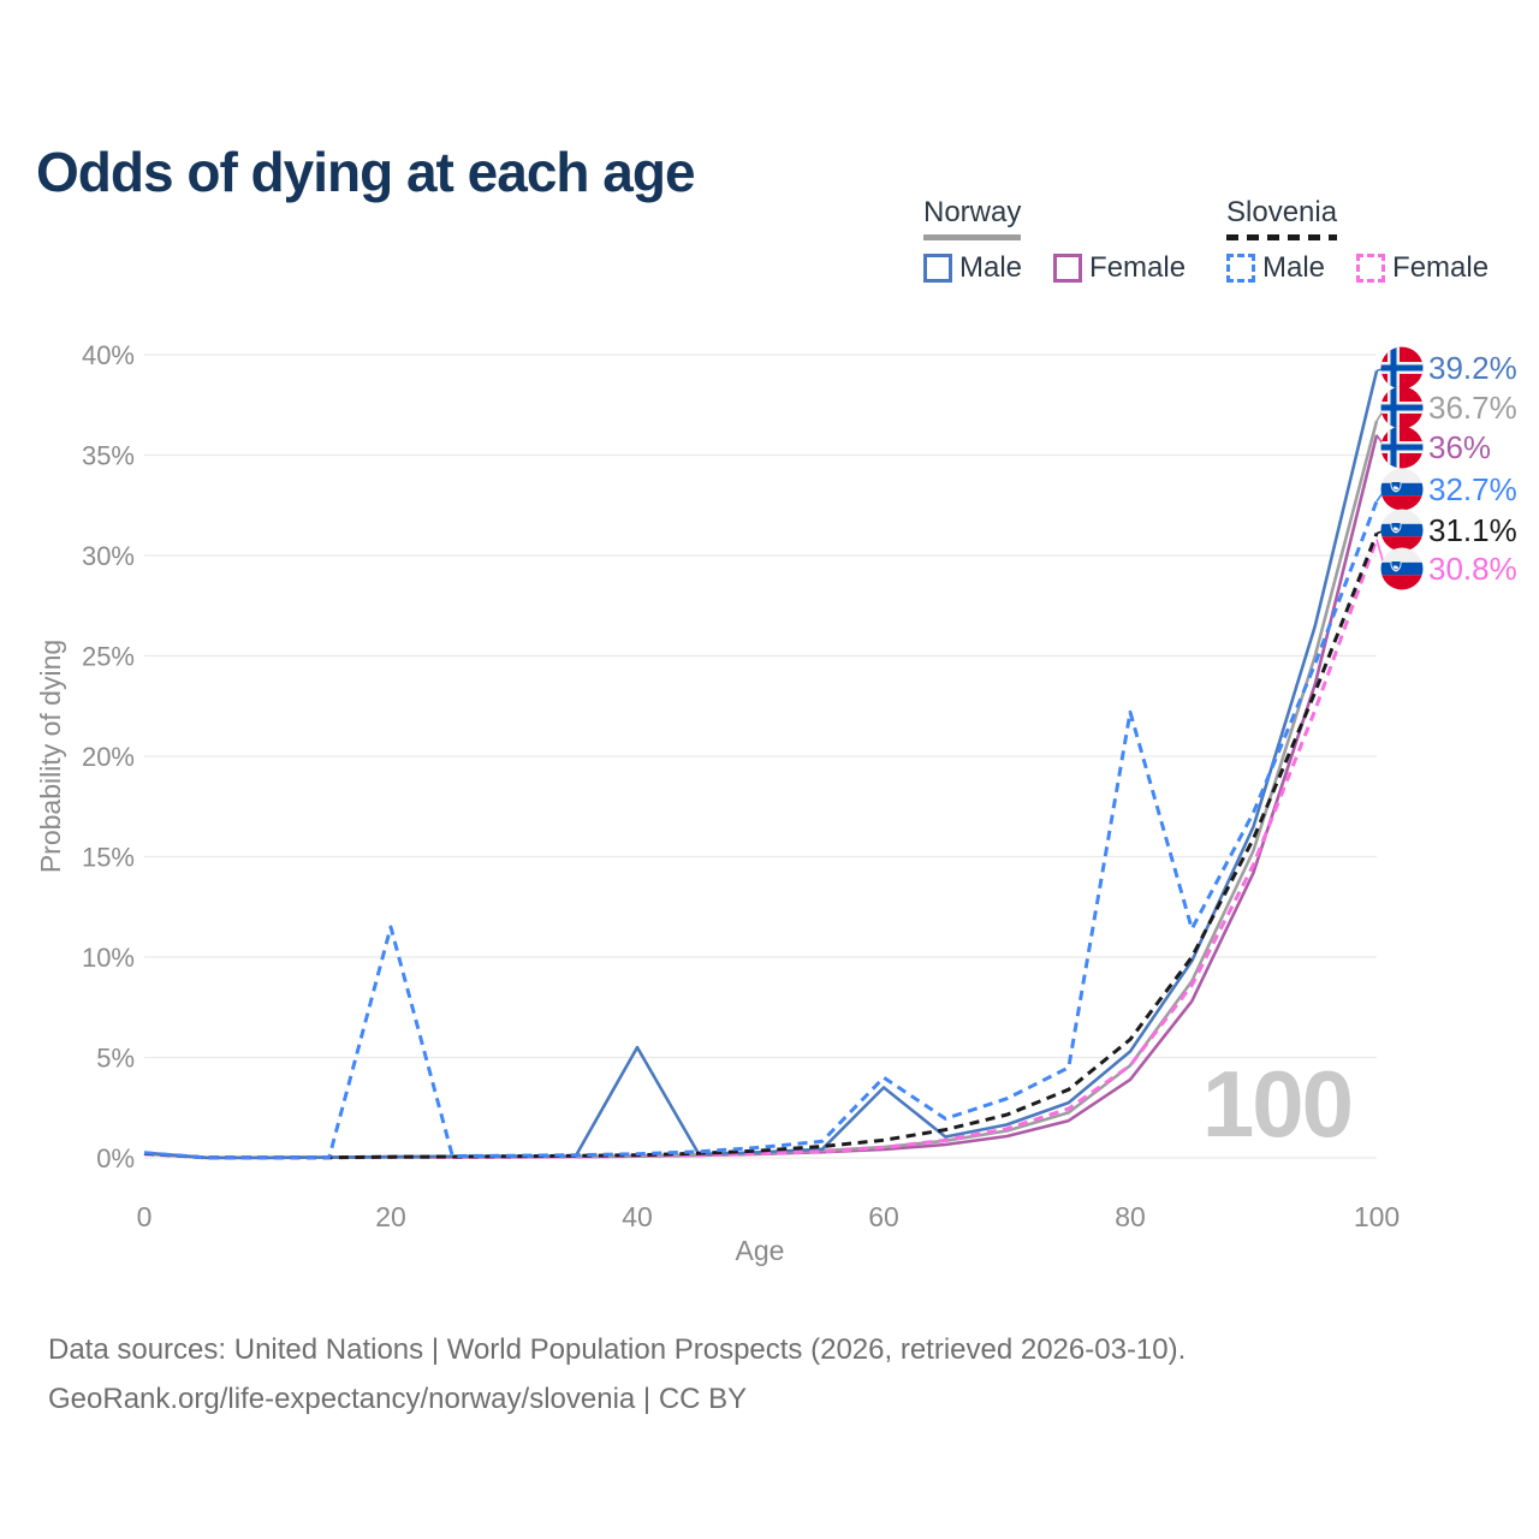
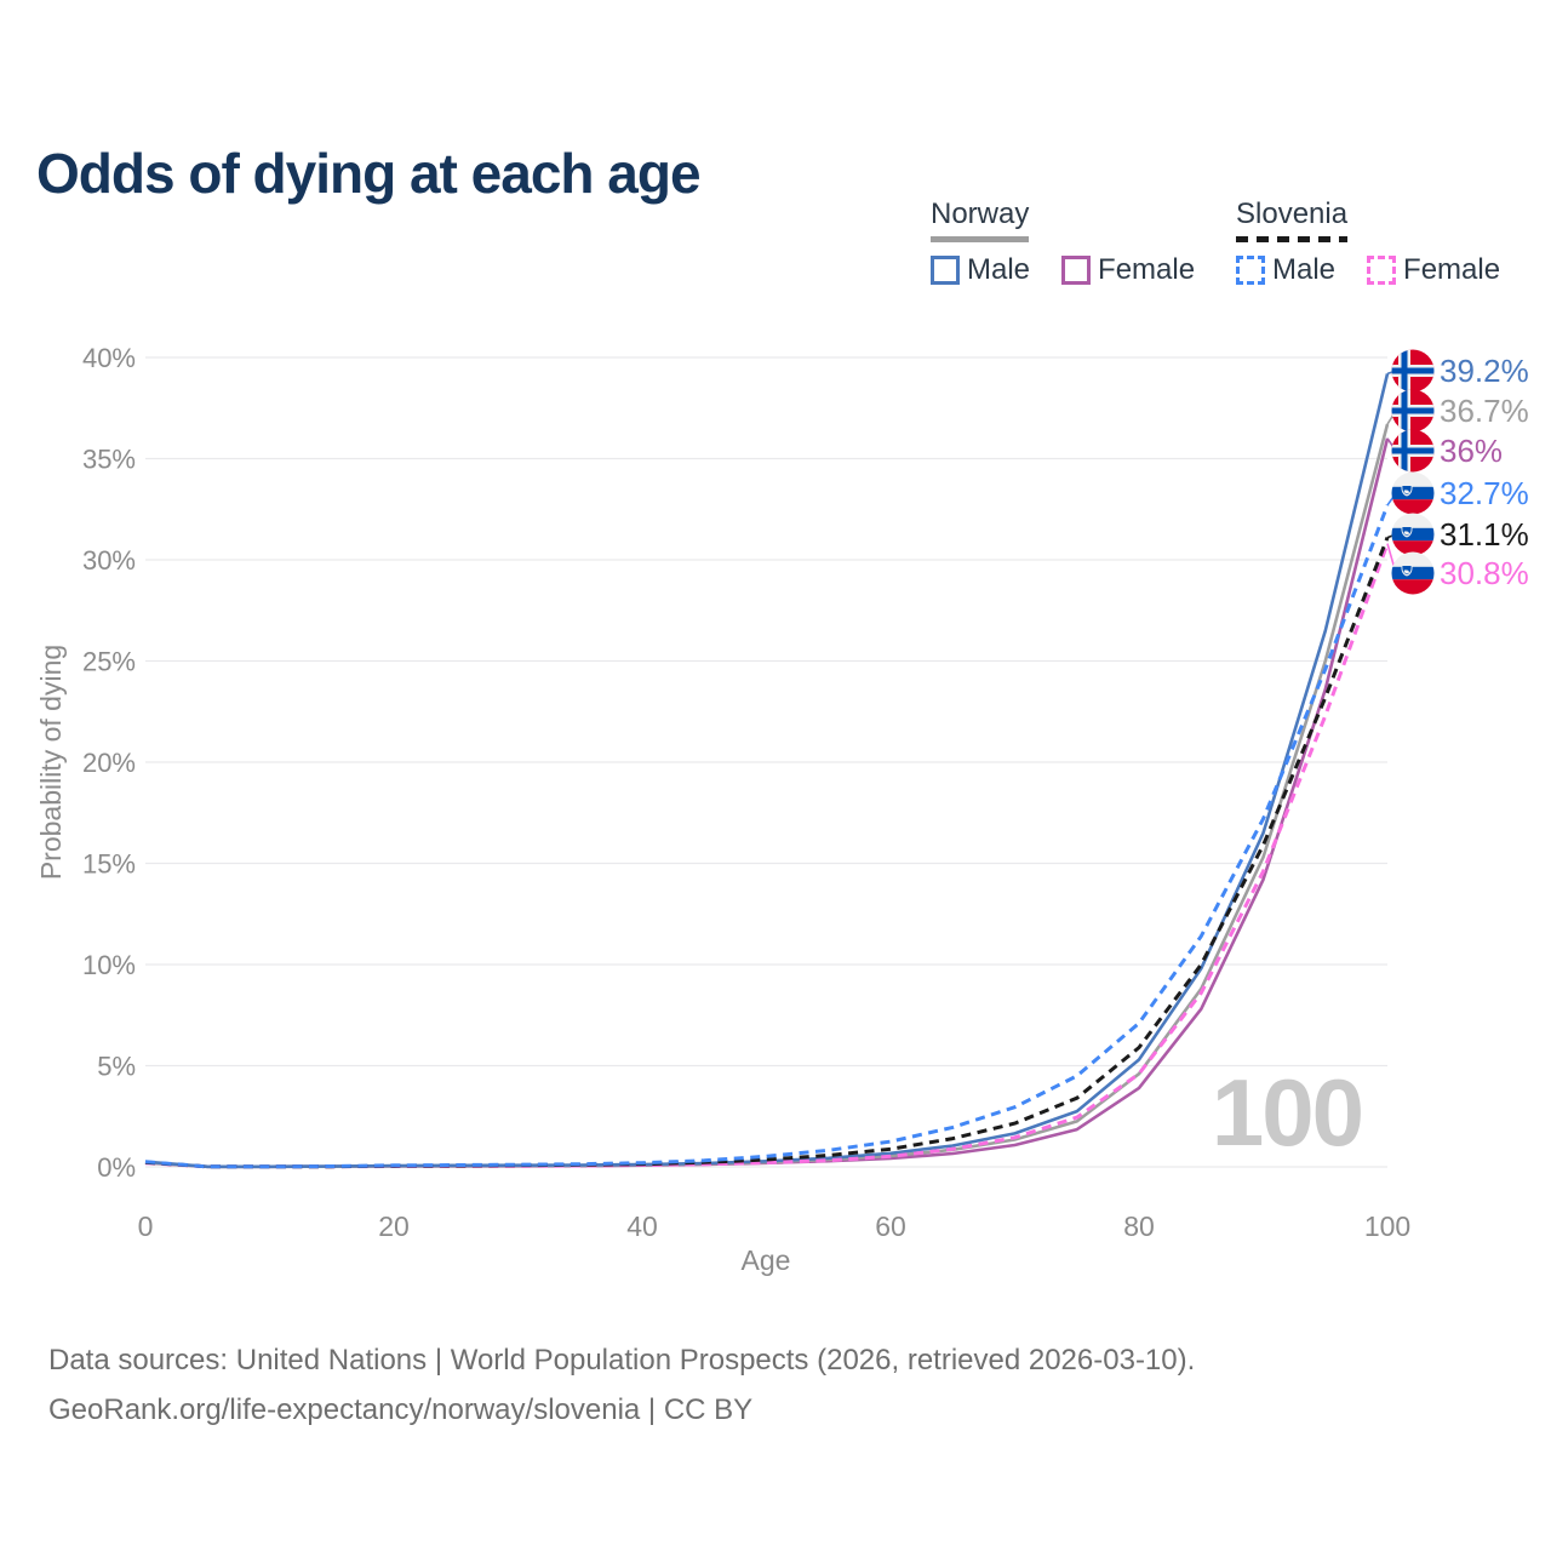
Slovenia Male/20: 11.5% -> 0.1%
Norway Male/40: 5.5% -> 0.1%
Norway Male/60: 3.5% -> 0.7%
Slovenia Male/60: 4.0% -> 1.2%
Slovenia Male/80: 22.2% -> 7.1%
